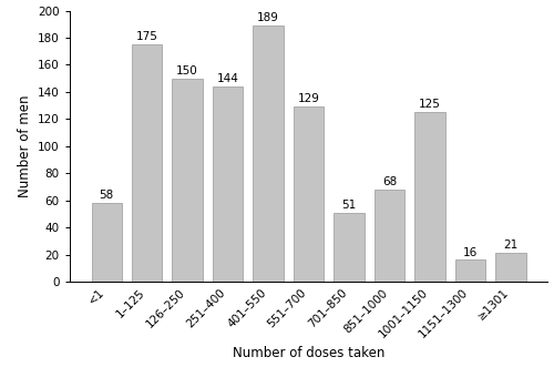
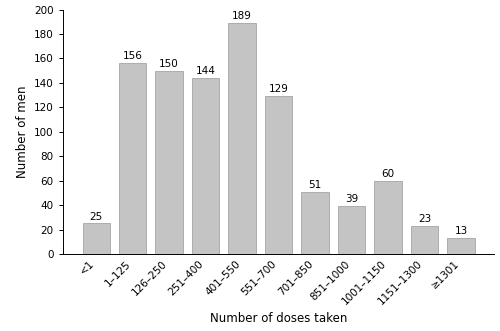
<1: 58 -> 25
1–125: 175 -> 156
851–1000: 68 -> 39
1001–1150: 125 -> 60
1151–1300: 16 -> 23
≥1301: 21 -> 13
